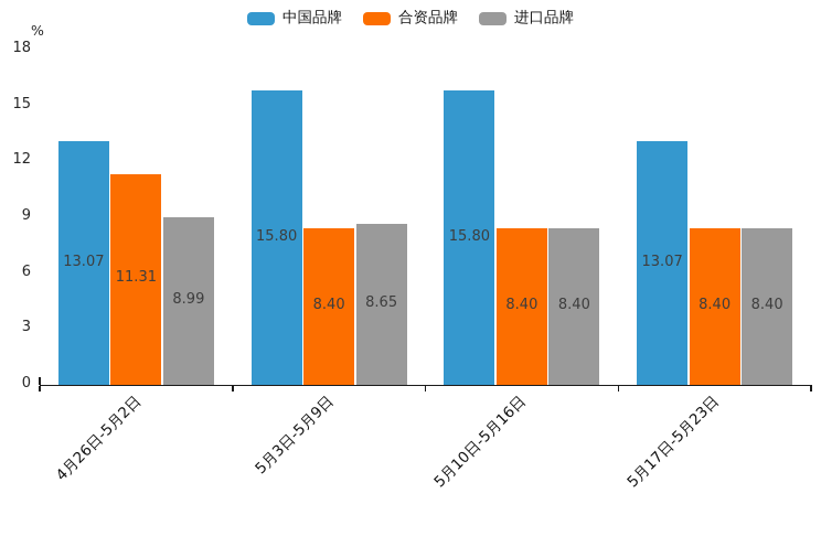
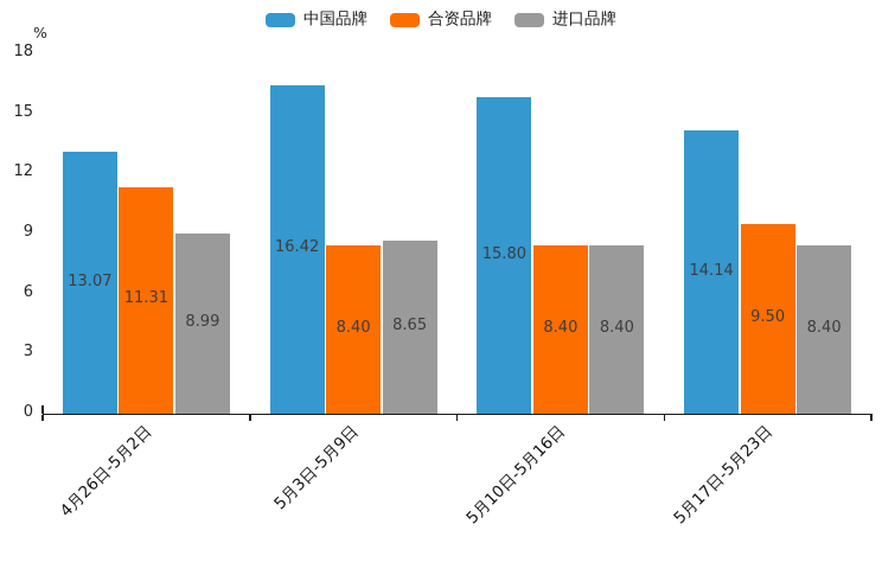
中国品牌/5月3日-5月9日: 15.80 -> 16.42
中国品牌/5月17日-5月23日: 13.07 -> 14.14
合资品牌/5月17日-5月23日: 8.40 -> 9.50
